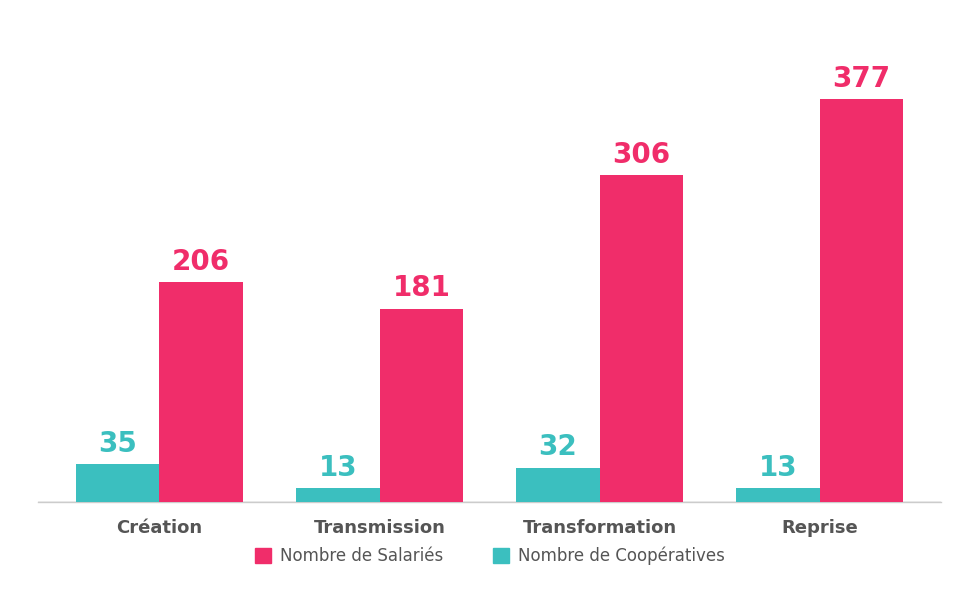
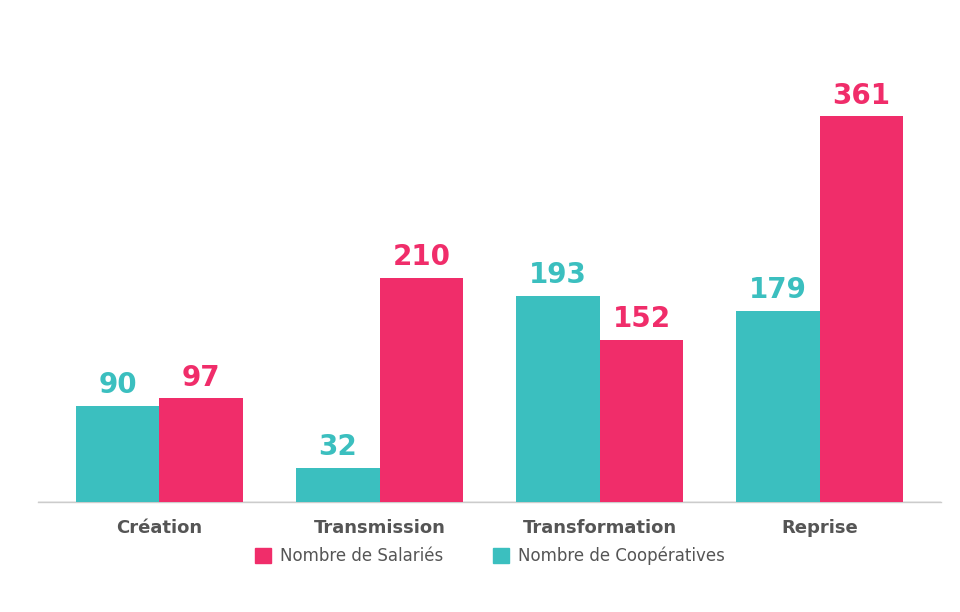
Nombre de Coopératives/Création: 35 -> 90
Nombre de Salariés/Création: 206 -> 97
Nombre de Coopératives/Transmission: 13 -> 32
Nombre de Salariés/Transmission: 181 -> 210
Nombre de Coopératives/Transformation: 32 -> 193
Nombre de Salariés/Transformation: 306 -> 152
Nombre de Coopératives/Reprise: 13 -> 179
Nombre de Salariés/Reprise: 377 -> 361
